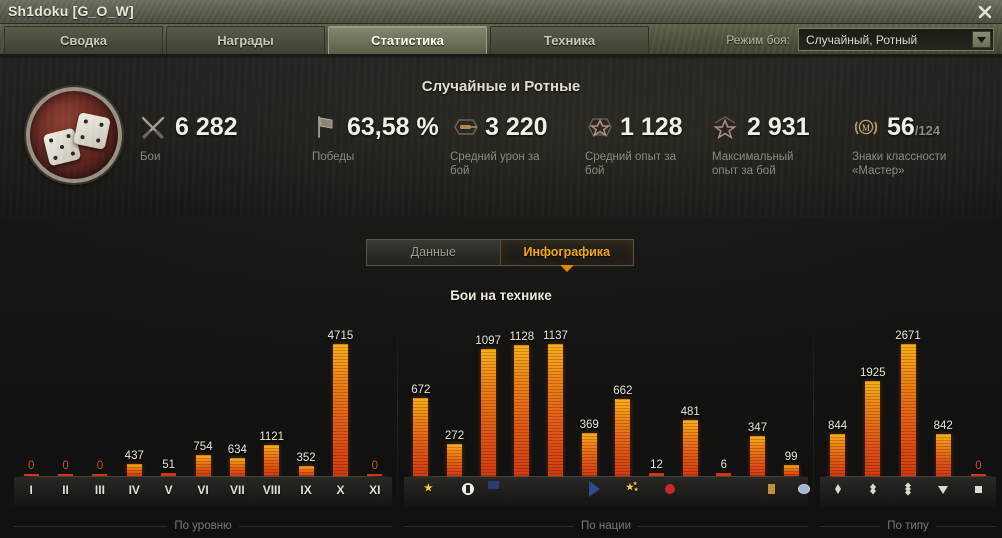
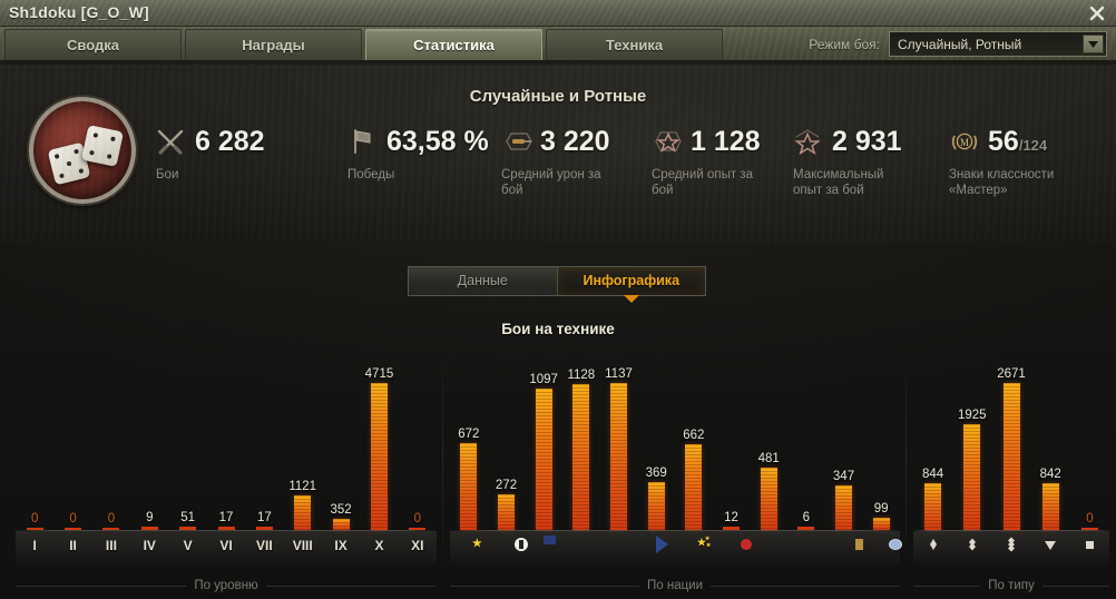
По уровню/IV: 437 -> 9
По уровню/VI: 754 -> 17
По уровню/VII: 634 -> 17
